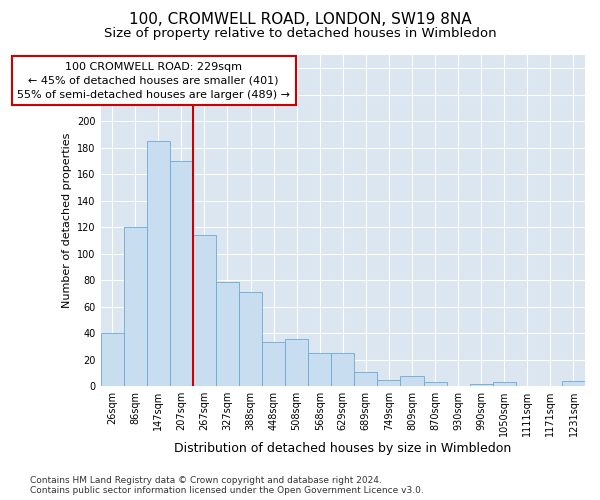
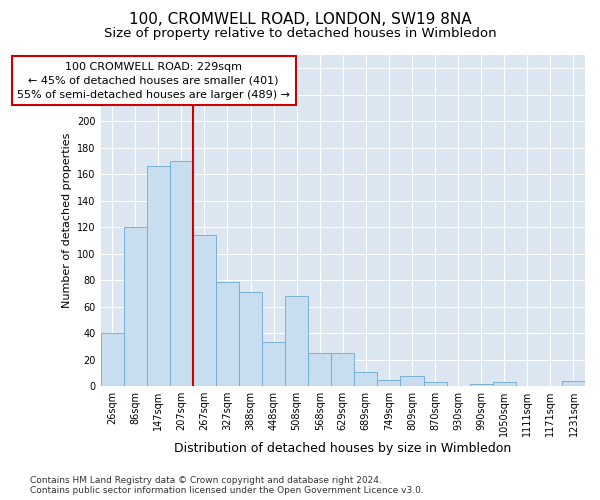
147sqm: 185 -> 166
508sqm: 36 -> 68
